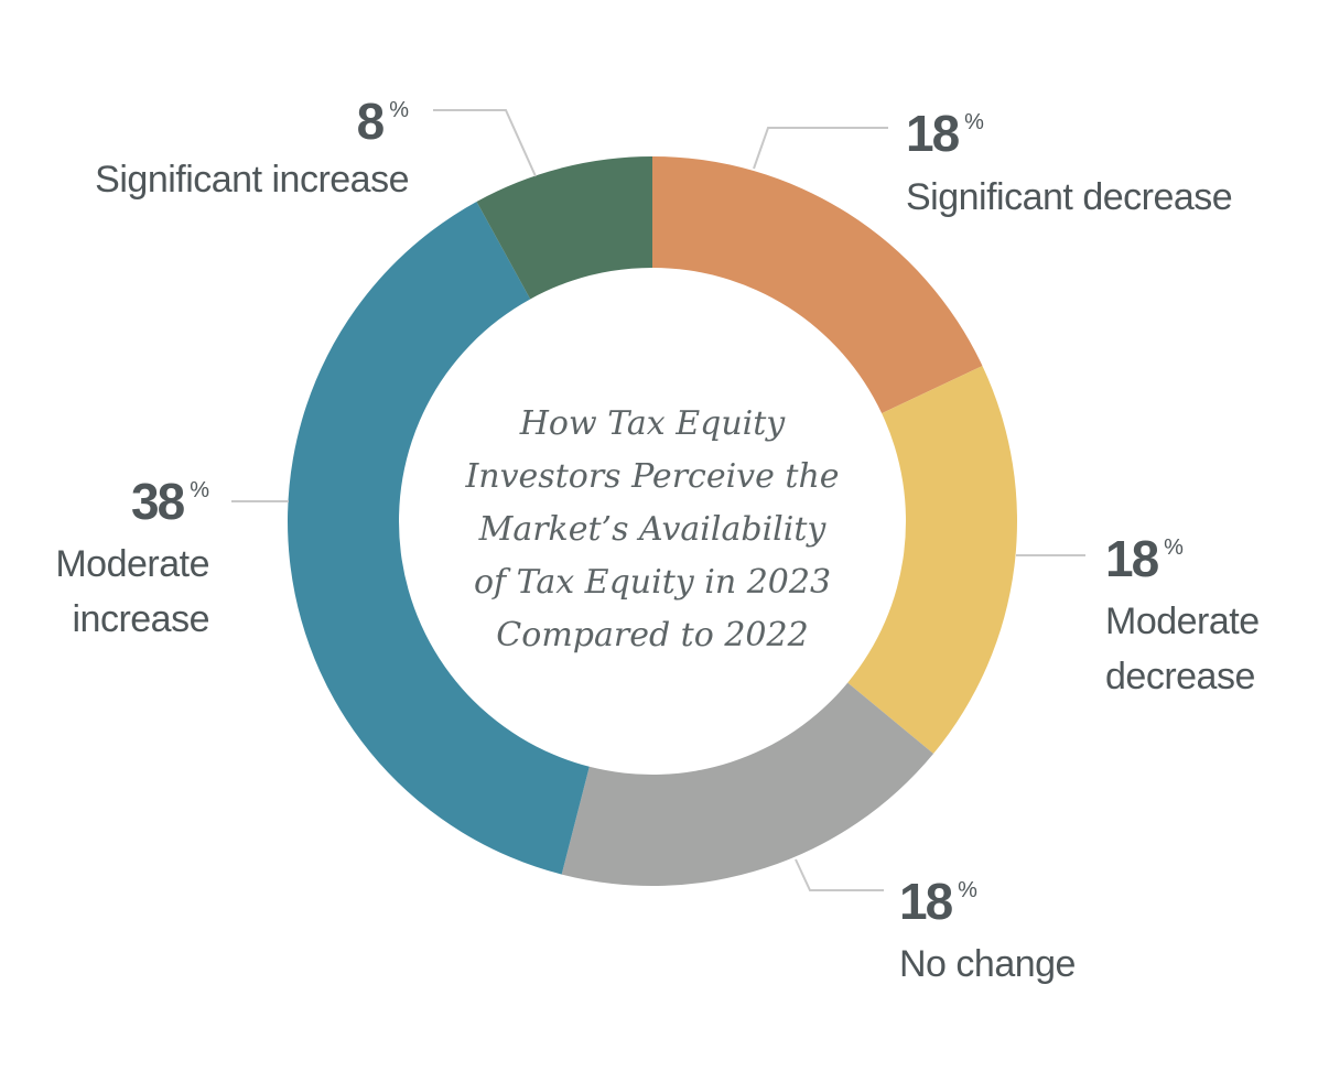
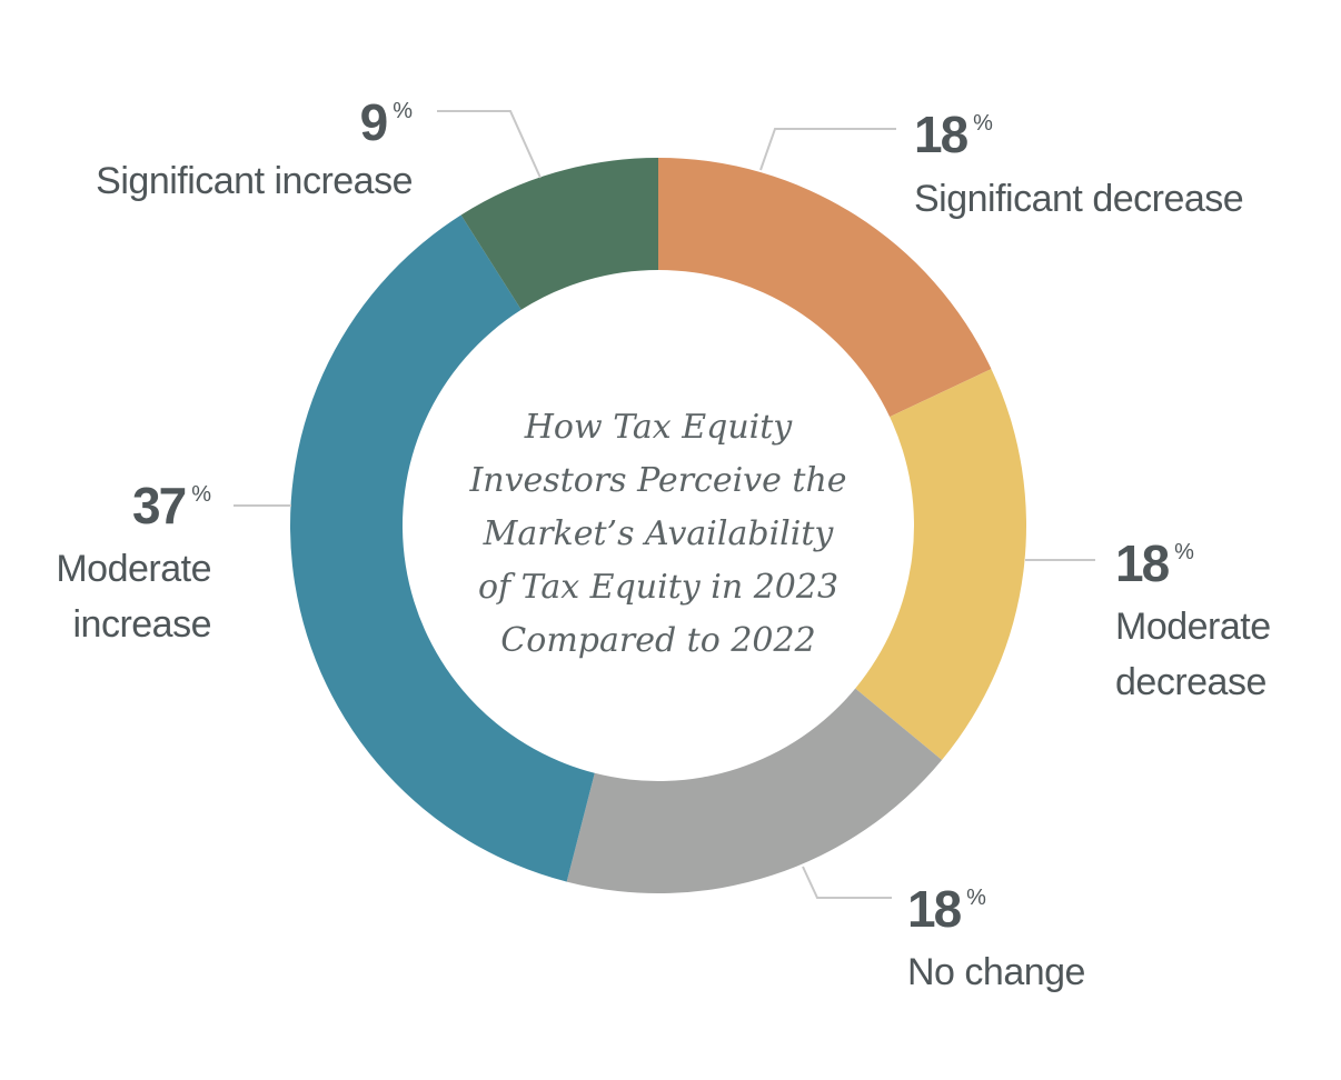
Moderate increase: 38 -> 37
Significant increase: 8 -> 9
